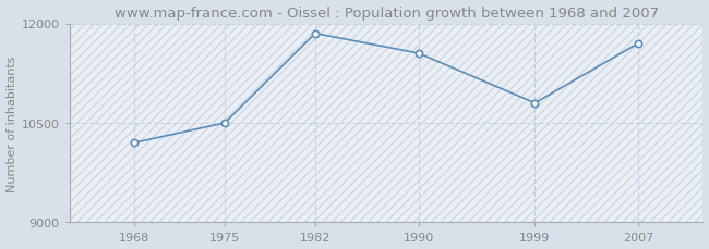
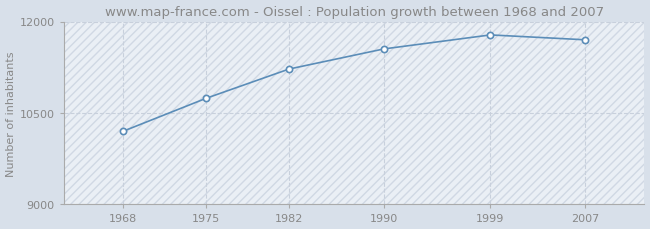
1975: 10500 -> 10740
1982: 11850 -> 11220
1999: 10800 -> 11780
